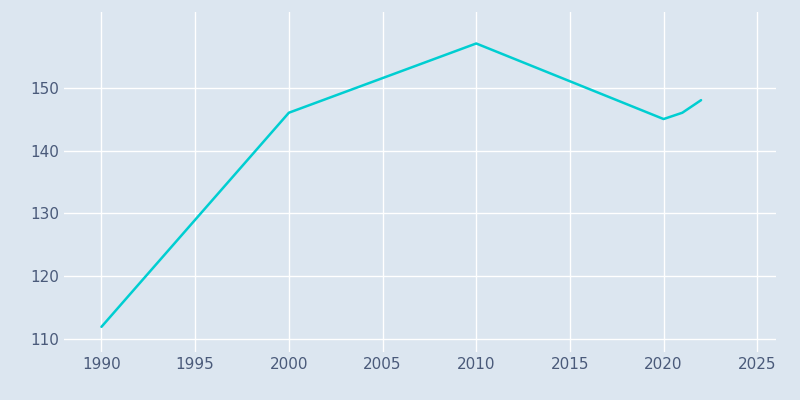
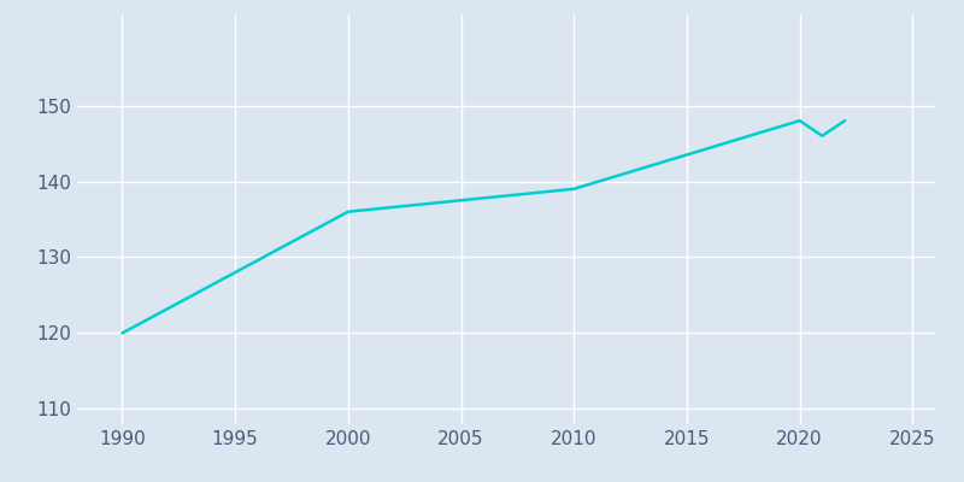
1990: 112 -> 120
2000: 146 -> 136
2010: 157 -> 139
2020: 145 -> 148
